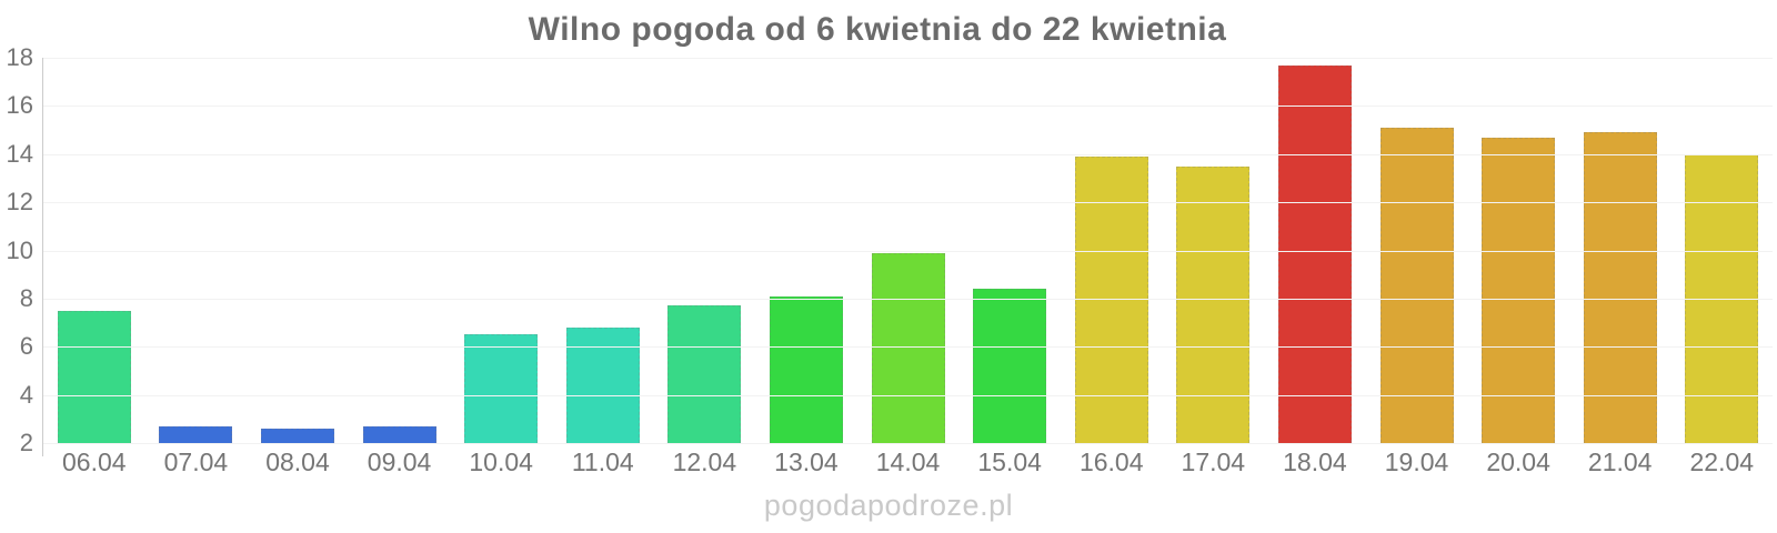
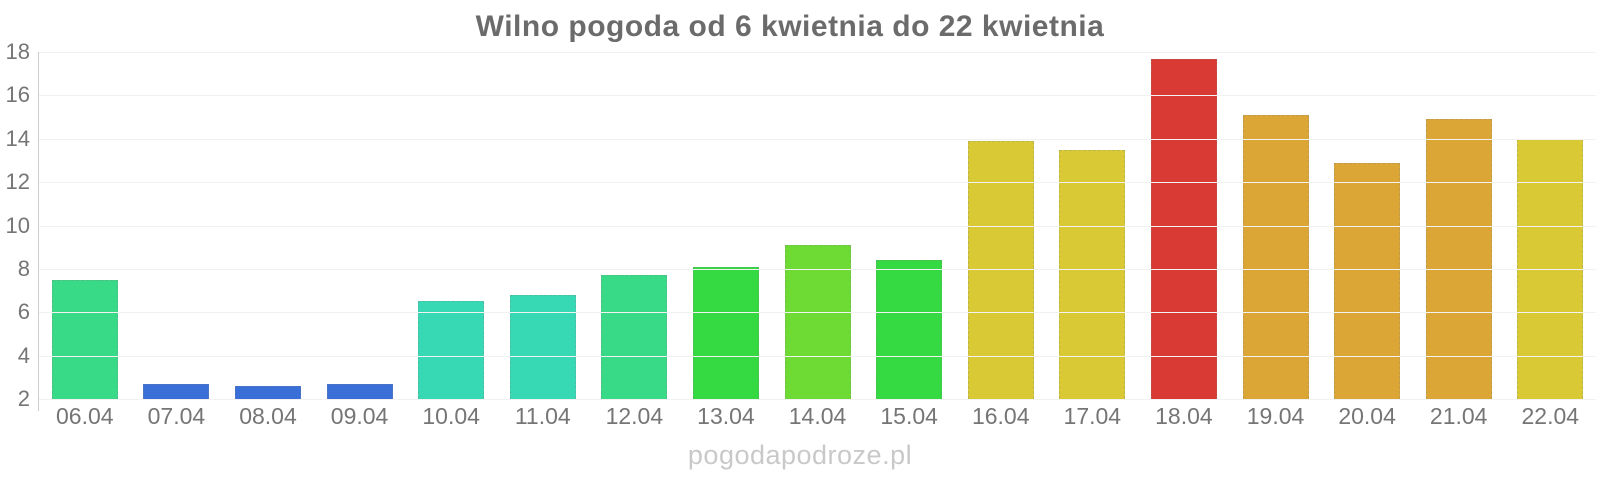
14.04: 9.9 -> 9.1
20.04: 14.7 -> 12.9
